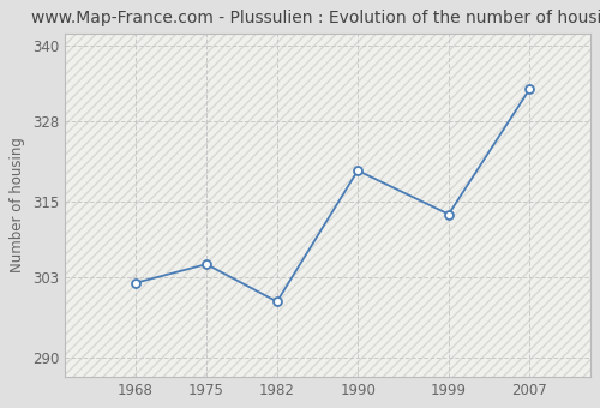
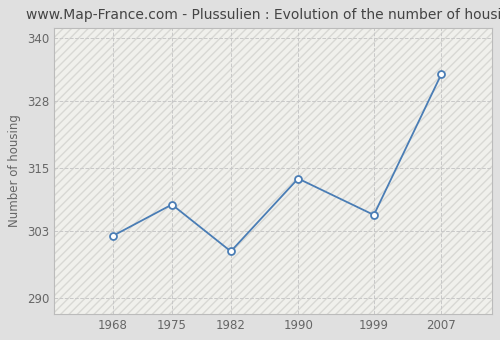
1975: 305 -> 308
1990: 320 -> 313
1999: 313 -> 306
